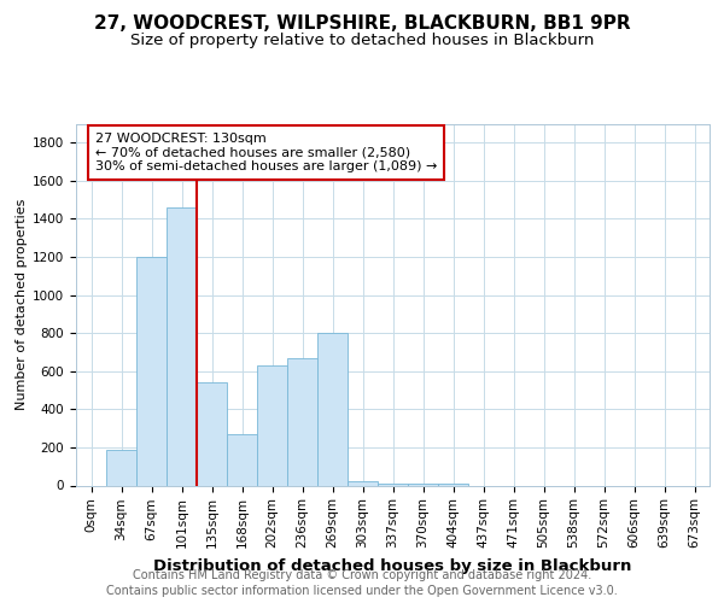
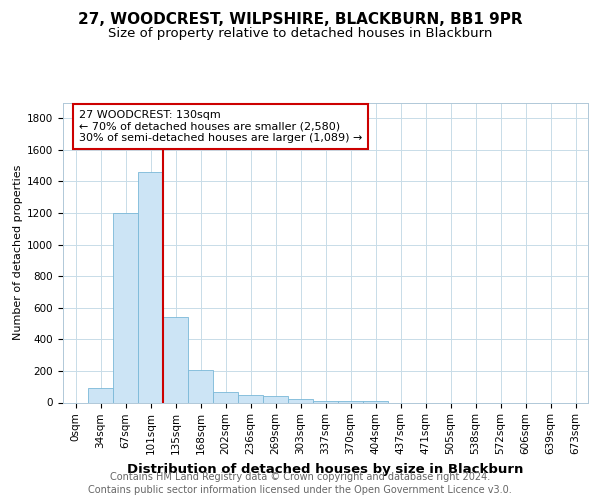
34sqm: 190 -> 90
168sqm: 270 -> 200
202sqm: 630 -> 60
236sqm: 670 -> 40
269sqm: 800 -> 40
